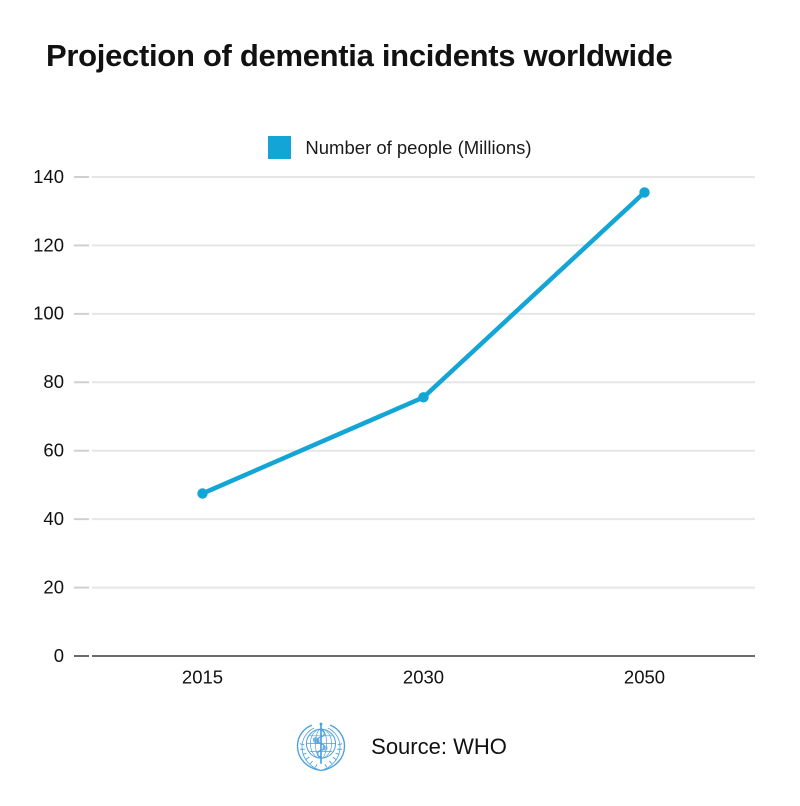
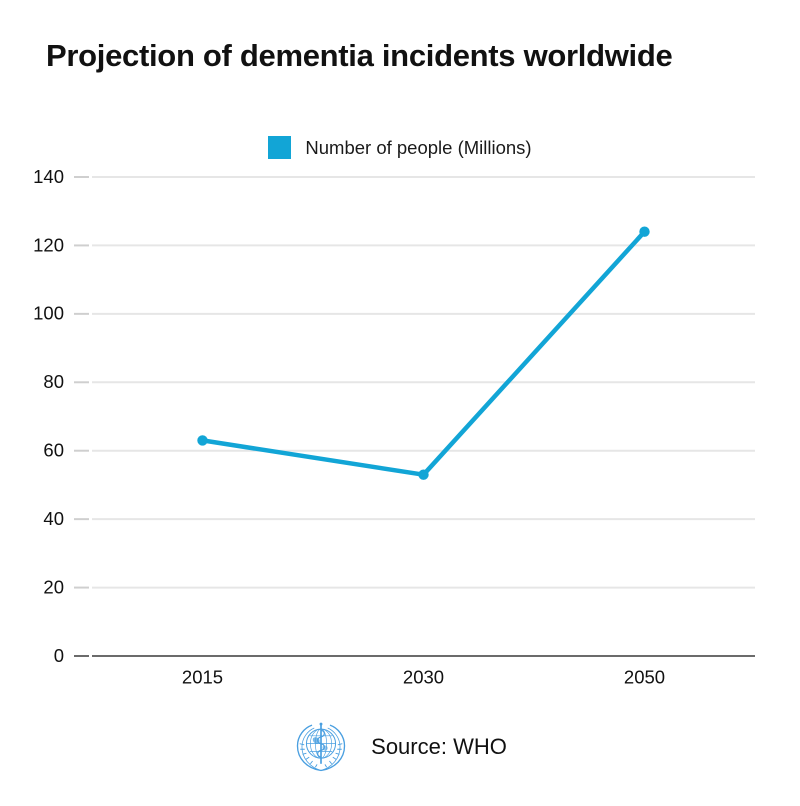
2015: 48 -> 63
2030: 76 -> 53
2050: 136 -> 124
